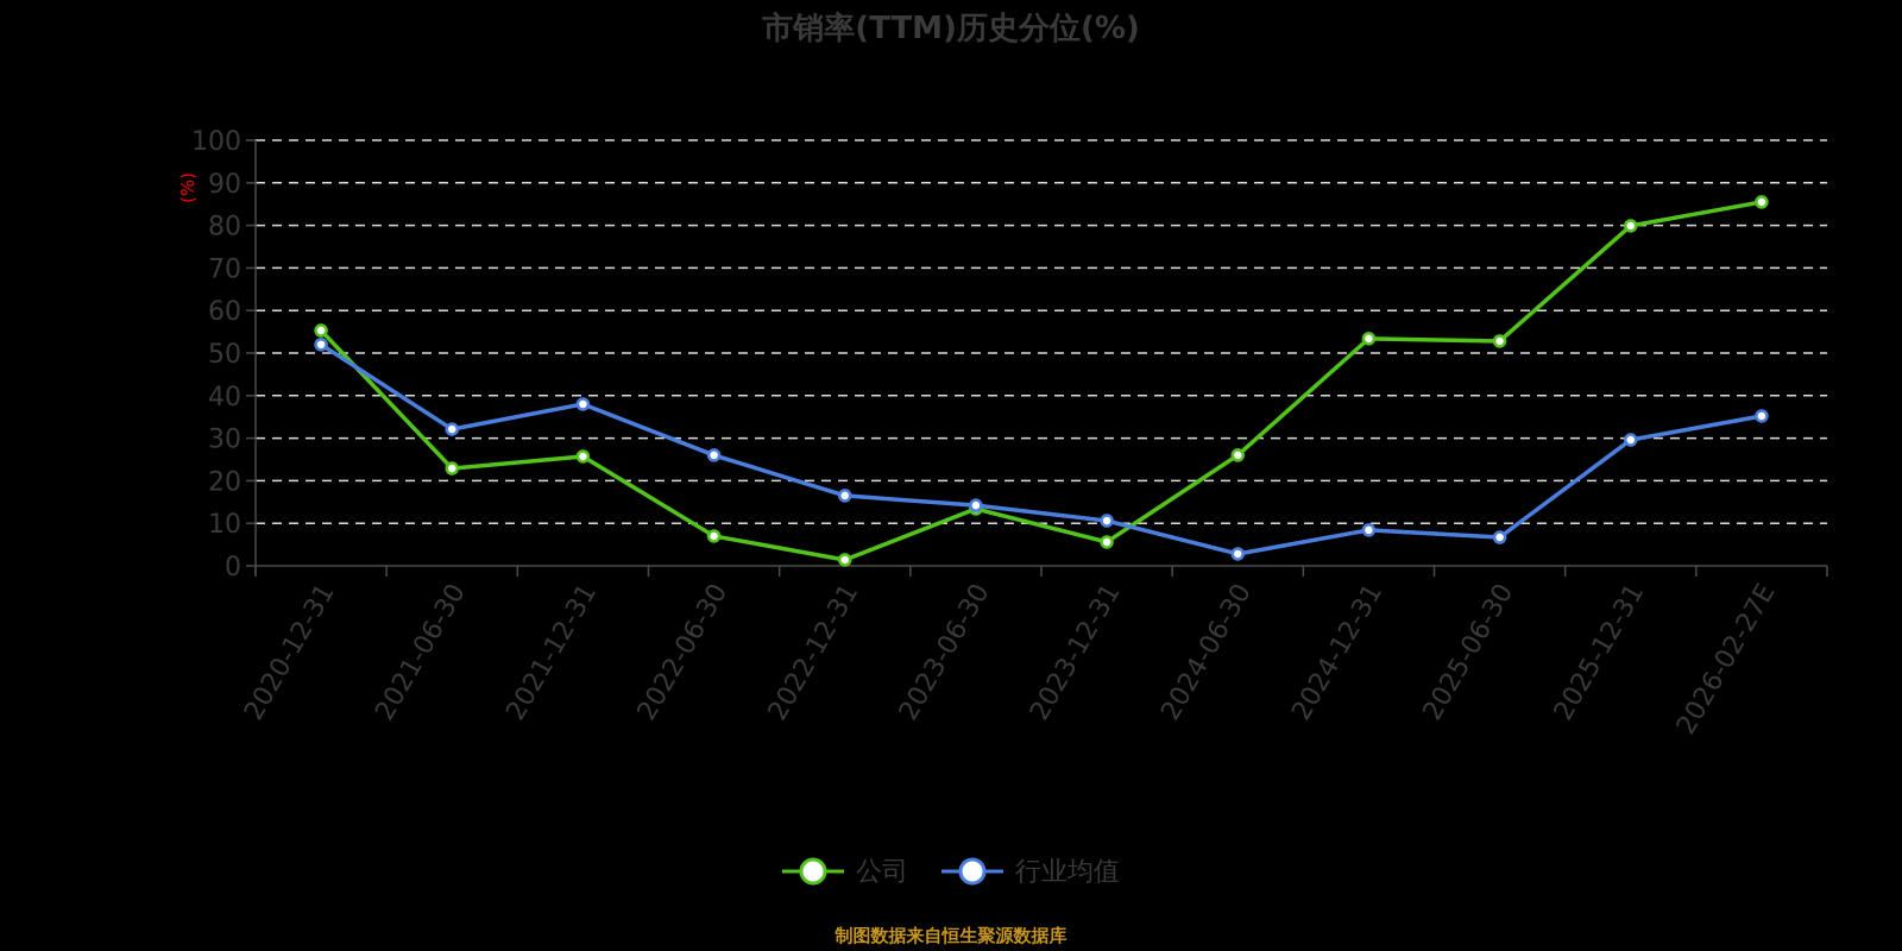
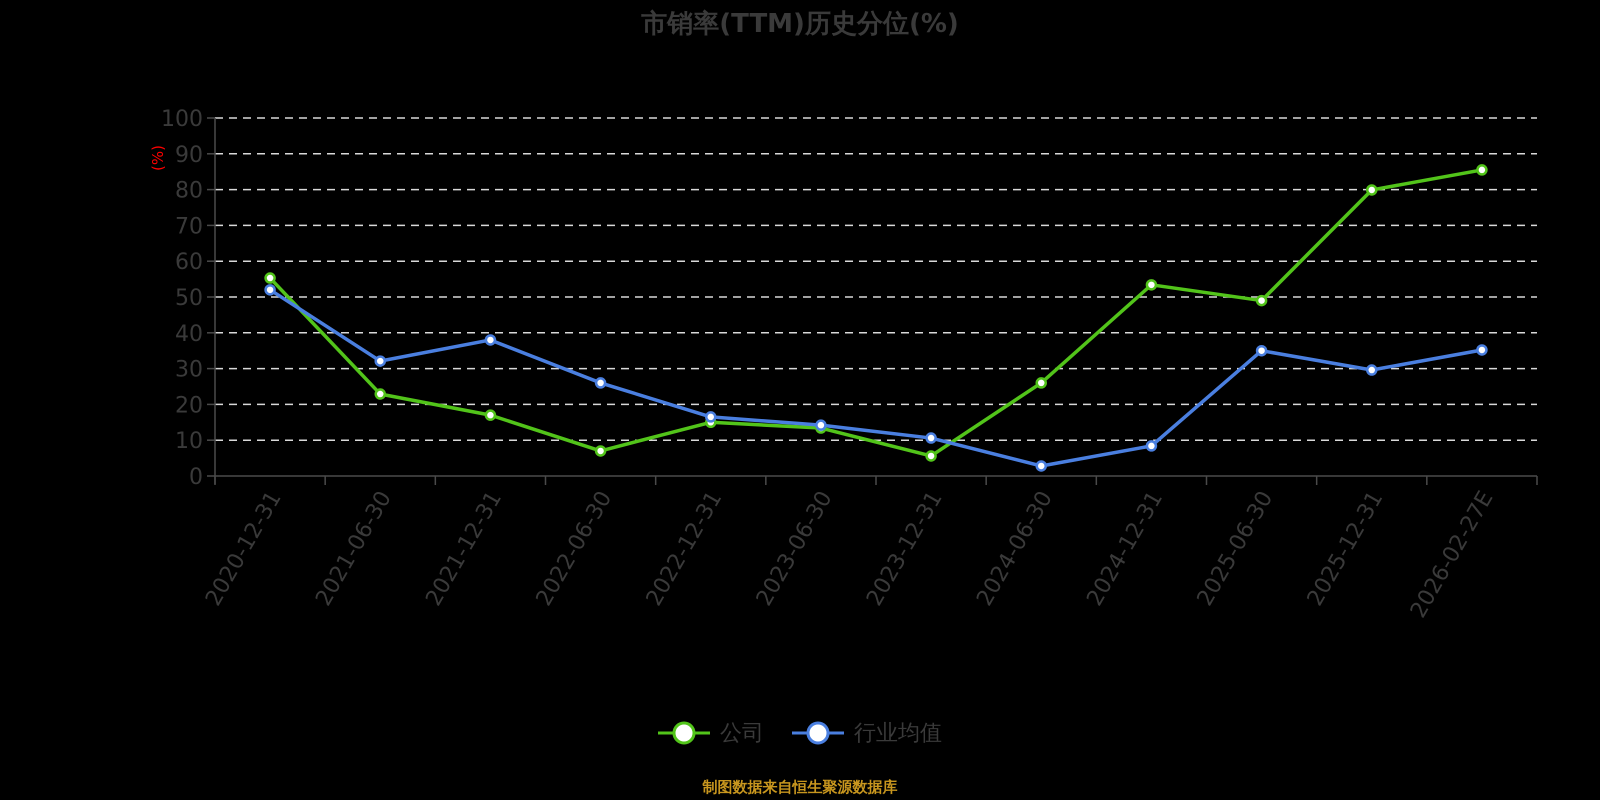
公司/2021-12-31: 26 -> 17
公司/2022-12-31: 1 -> 15
公司/2025-06-30: 53 -> 49
行业均值/2025-06-30: 7 -> 35
